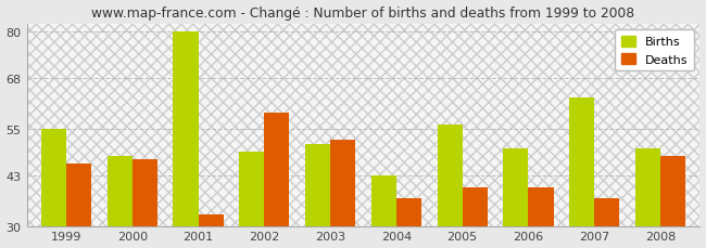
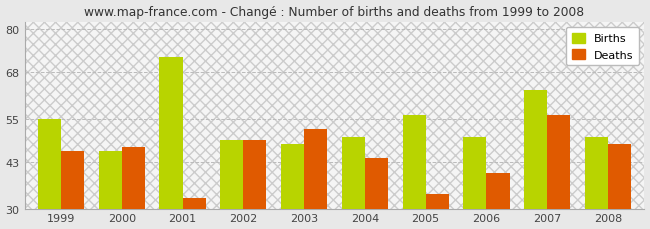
Births/2000: 48 -> 46
Births/2001: 80 -> 72
Deaths/2002: 59 -> 49
Births/2003: 51 -> 48
Births/2004: 43 -> 50
Deaths/2004: 37 -> 44
Deaths/2005: 40 -> 34
Deaths/2007: 37 -> 56
